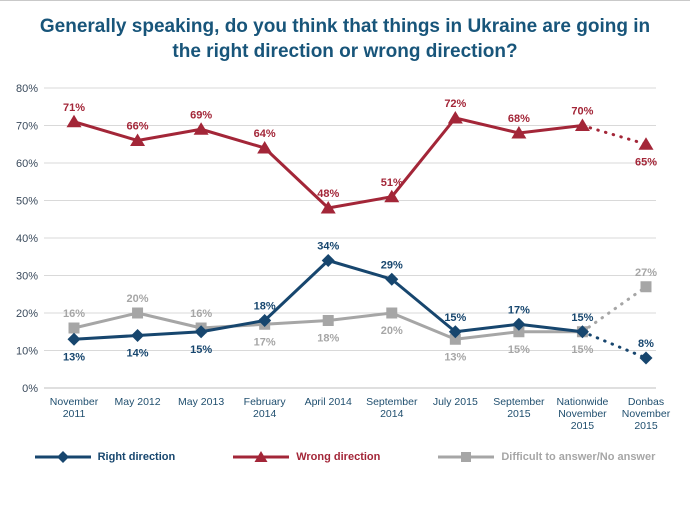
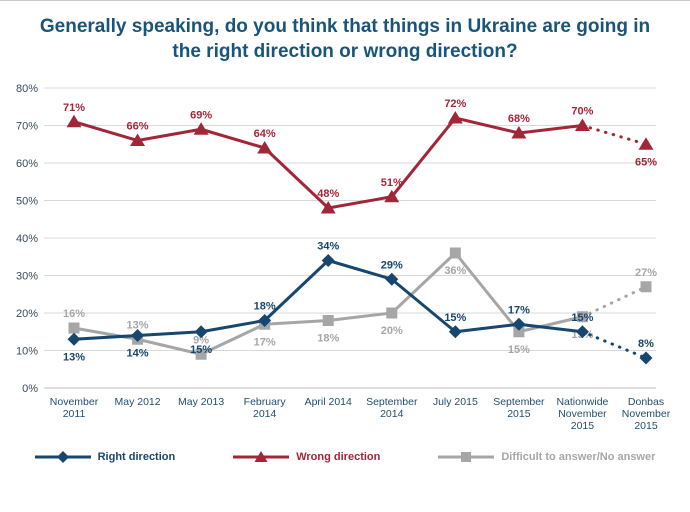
Difficult to answer/No answer/May 2012: 20% -> 13%
Difficult to answer/No answer/May 2013: 16% -> 9%
Difficult to answer/No answer/July 2015: 13% -> 36%
Difficult to answer/No answer/Nationwide November 2015: 15% -> 19%
